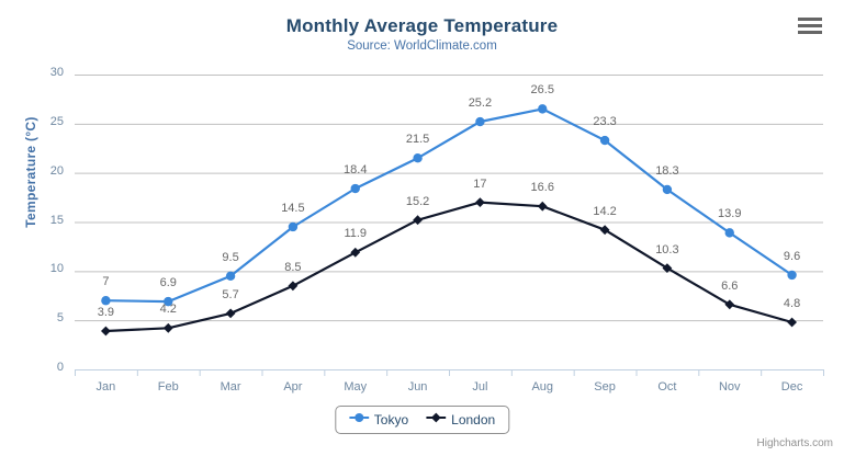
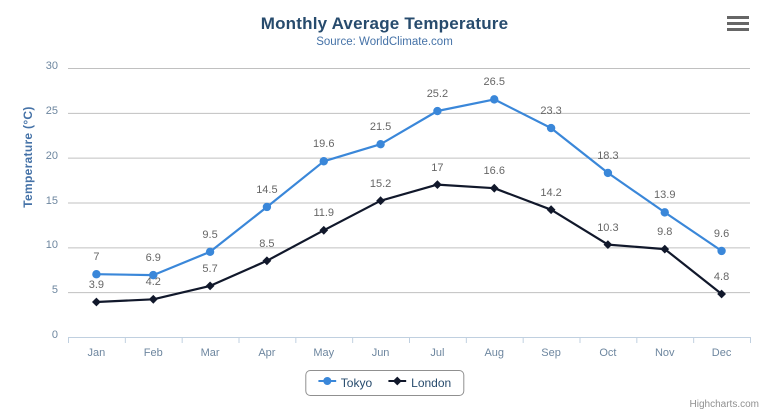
Tokyo/May: 18.4 -> 19.6
London/Nov: 6.6 -> 9.8
